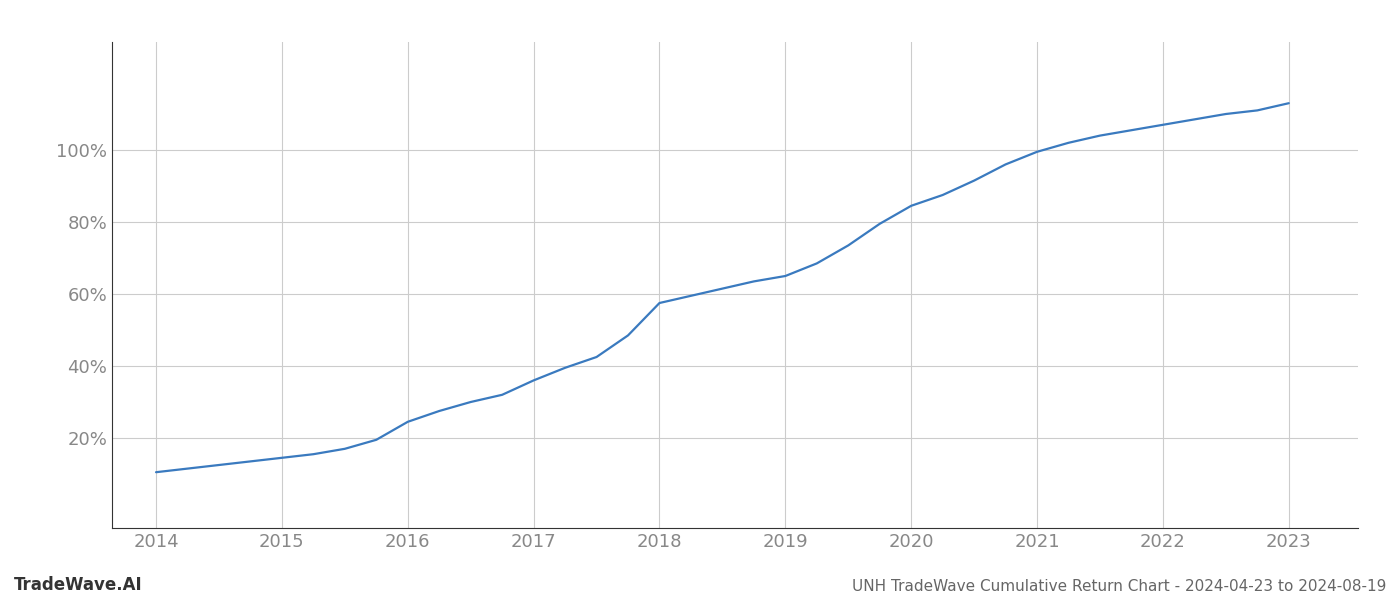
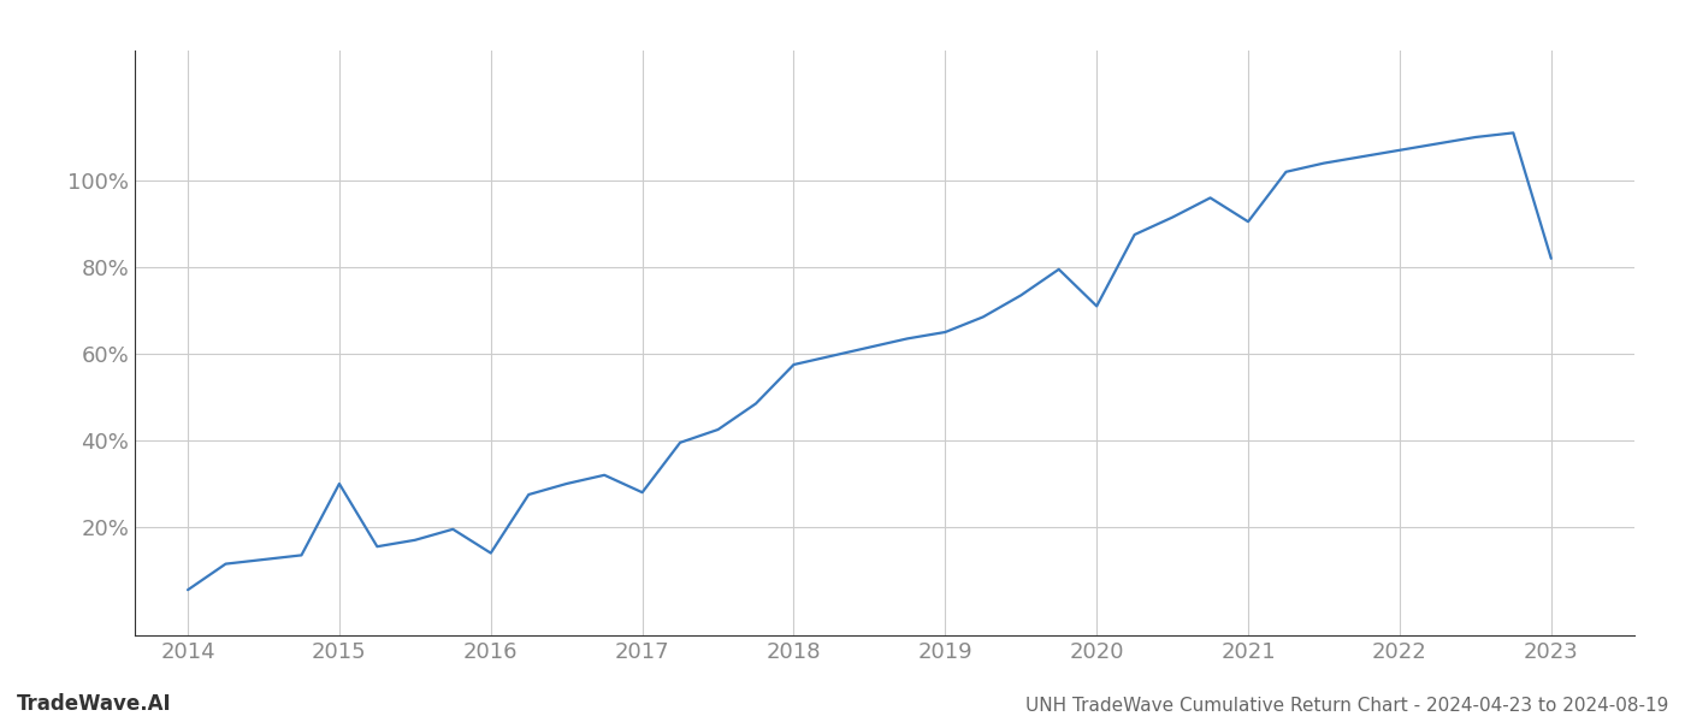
2014: 10.5% -> 5.5%
2015: 14.5% -> 30.0%
2016: 24.5% -> 14.0%
2017: 36.0% -> 28.0%
2020: 84.5% -> 71.0%
2021: 99.5% -> 90.5%
2023: 113.0% -> 82.0%
